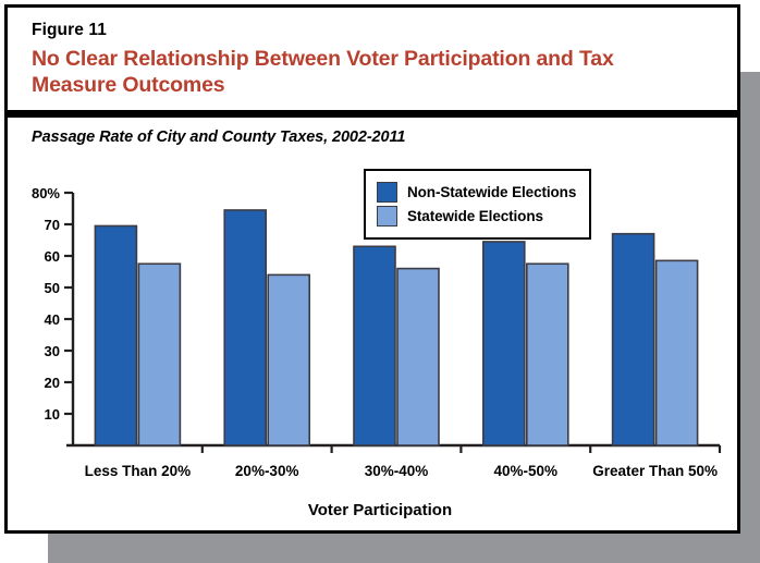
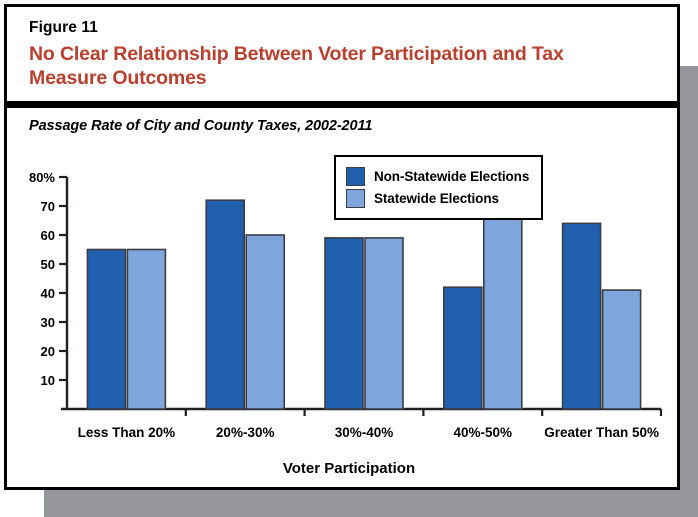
Non-Statewide Elections/Less Than 20%: 70% -> 55%
Statewide Elections/Less Than 20%: 58% -> 55%
Non-Statewide Elections/20%-30%: 74% -> 72%
Statewide Elections/20%-30%: 54% -> 60%
Non-Statewide Elections/30%-40%: 63% -> 59%
Statewide Elections/30%-40%: 56% -> 59%
Non-Statewide Elections/40%-50%: 64% -> 42%
Statewide Elections/40%-50%: 58% -> 66%
Non-Statewide Elections/Greater Than 50%: 67% -> 64%
Statewide Elections/Greater Than 50%: 58% -> 41%
